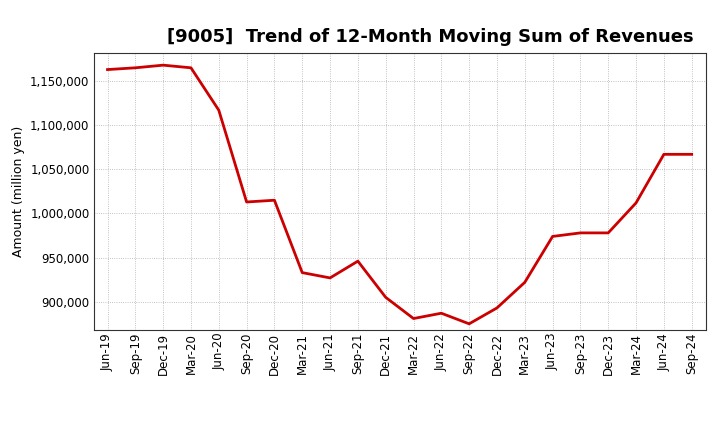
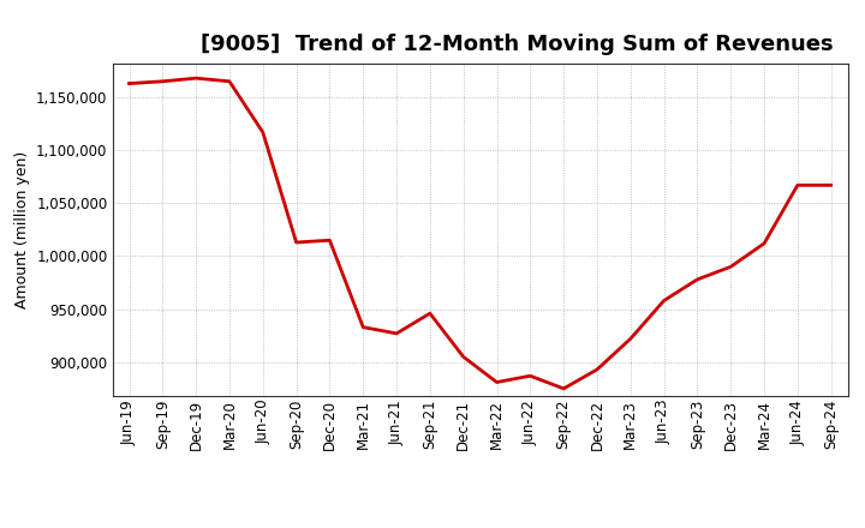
Jun-23: 974,000 -> 958,000
Dec-23: 978,000 -> 990,000
